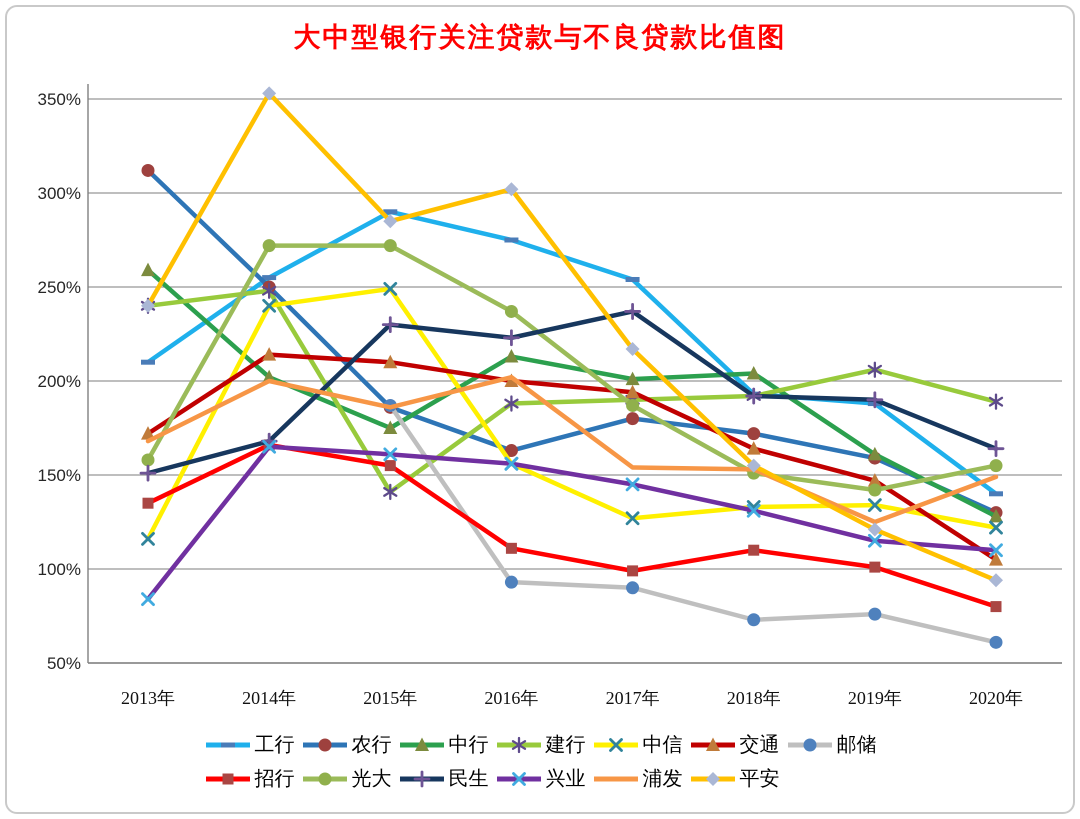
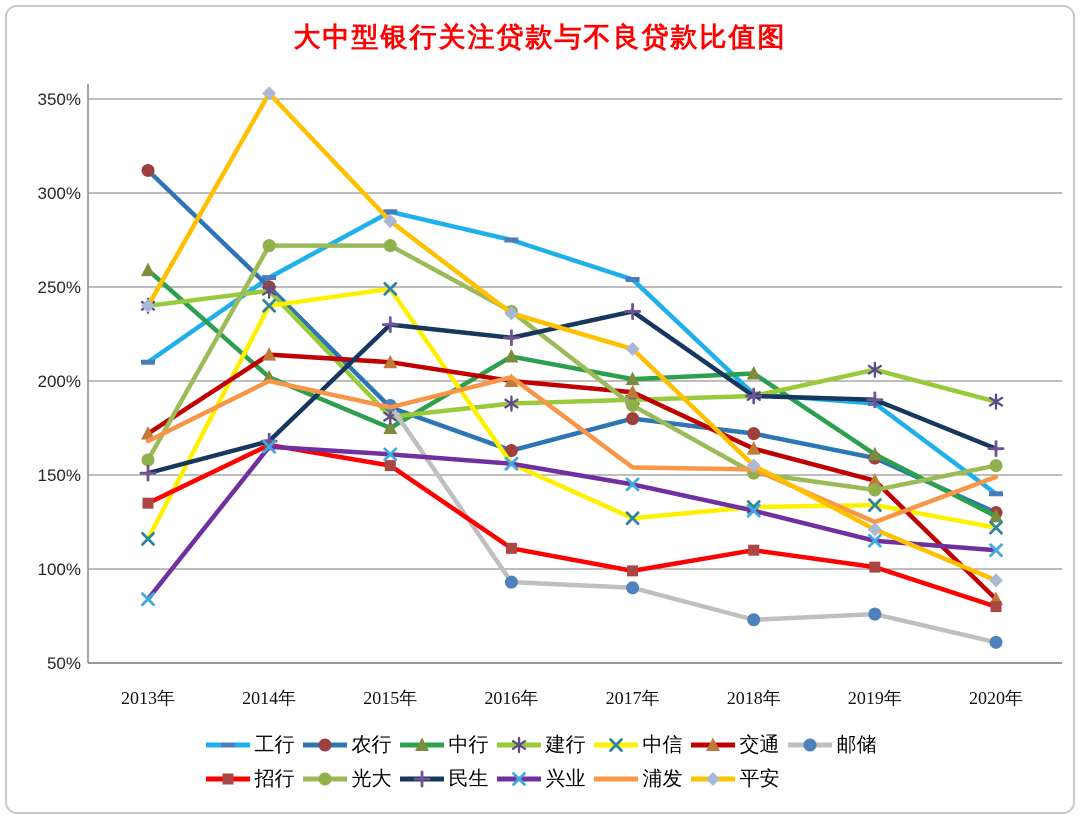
建行/2015年: 141% -> 181%
平安/2016年: 302% -> 236%
交通/2020年: 105% -> 84%
